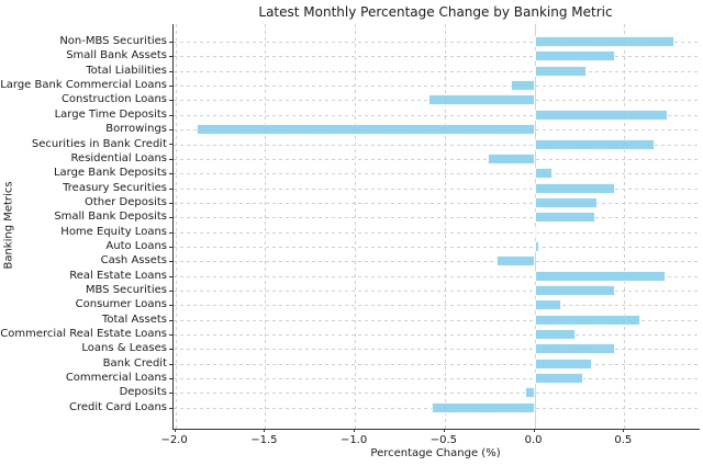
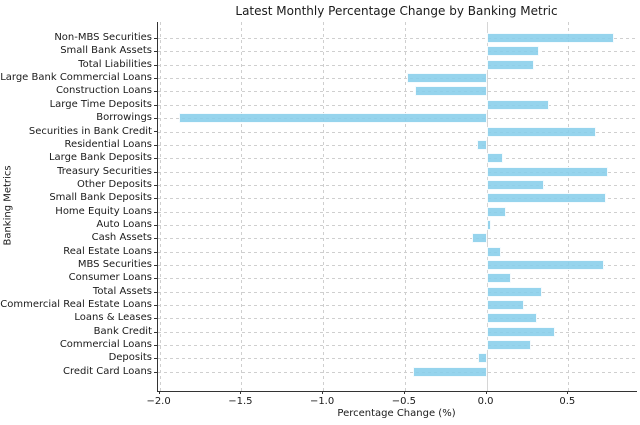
Small Bank Assets: 0.45 -> 0.32
Large Bank Commercial Loans: -0.13 -> -0.49
Construction Loans: -0.59 -> -0.44
Large Time Deposits: 0.74 -> 0.38
Residential Loans: -0.26 -> -0.06
Treasury Securities: 0.45 -> 0.74
Small Bank Deposits: 0.34 -> 0.73
Home Equity Loans: 0.01 -> 0.12
Cash Assets: -0.21 -> -0.09
Real Estate Loans: 0.73 -> 0.09
MBS Securities: 0.45 -> 0.72
Total Assets: 0.59 -> 0.34
Loans & Leases: 0.45 -> 0.31
Bank Credit: 0.32 -> 0.42
Credit Card Loans: -0.57 -> -0.45
